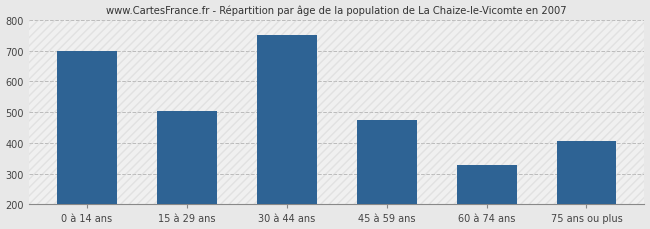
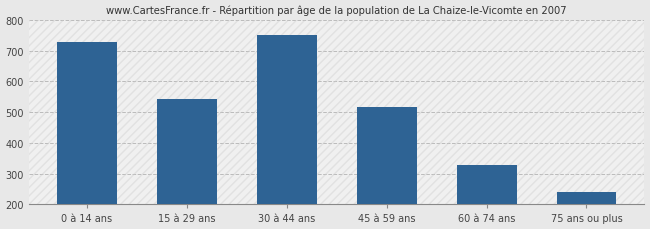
0 à 14 ans: 700 -> 728
15 à 29 ans: 505 -> 542
45 à 59 ans: 475 -> 516
75 ans ou plus: 405 -> 241
